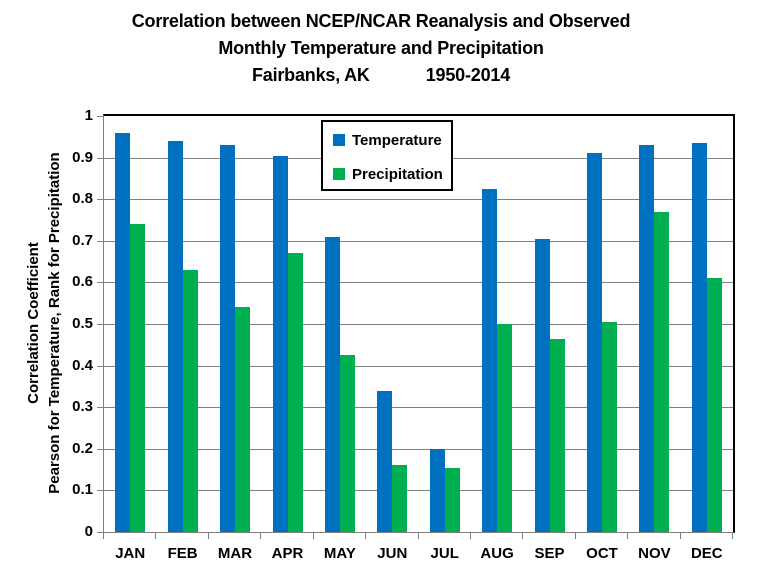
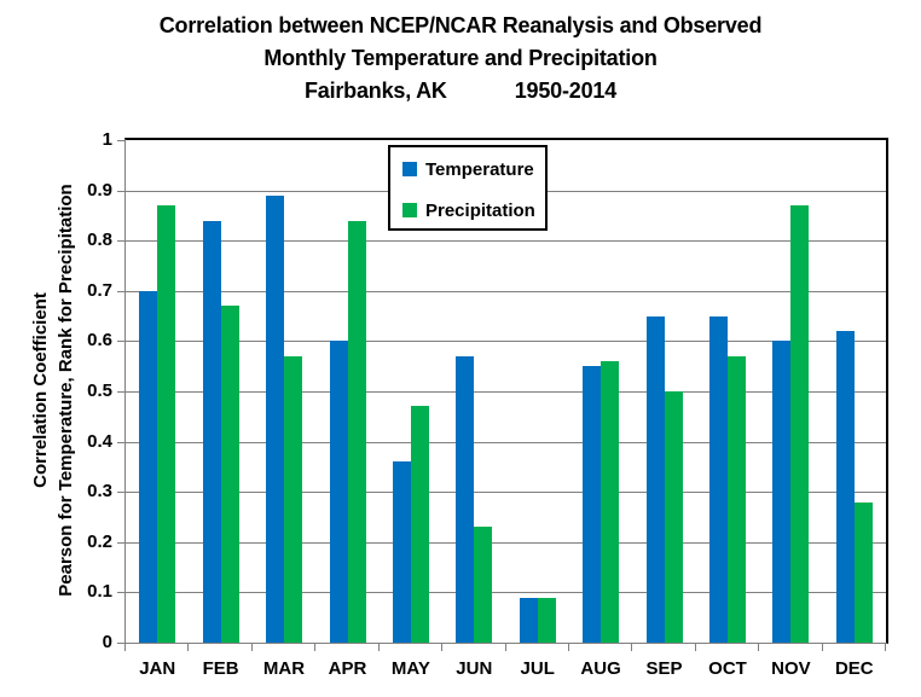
Temperature/JAN: 0.96 -> 0.70
Precipitation/JAN: 0.74 -> 0.87
Temperature/FEB: 0.94 -> 0.84
Precipitation/FEB: 0.63 -> 0.67
Temperature/MAR: 0.93 -> 0.89
Precipitation/MAR: 0.54 -> 0.57
Temperature/APR: 0.91 -> 0.60
Precipitation/APR: 0.67 -> 0.84
Temperature/MAY: 0.71 -> 0.36
Precipitation/MAY: 0.42 -> 0.47
Temperature/JUN: 0.34 -> 0.57
Precipitation/JUN: 0.16 -> 0.23
Temperature/JUL: 0.20 -> 0.09
Precipitation/JUL: 0.15 -> 0.09
Temperature/AUG: 0.82 -> 0.55
Precipitation/AUG: 0.50 -> 0.56
Temperature/SEP: 0.70 -> 0.65
Precipitation/SEP: 0.47 -> 0.50
Temperature/OCT: 0.91 -> 0.65
Precipitation/OCT: 0.51 -> 0.57
Temperature/NOV: 0.93 -> 0.60
Precipitation/NOV: 0.77 -> 0.87
Temperature/DEC: 0.94 -> 0.62
Precipitation/DEC: 0.61 -> 0.28
